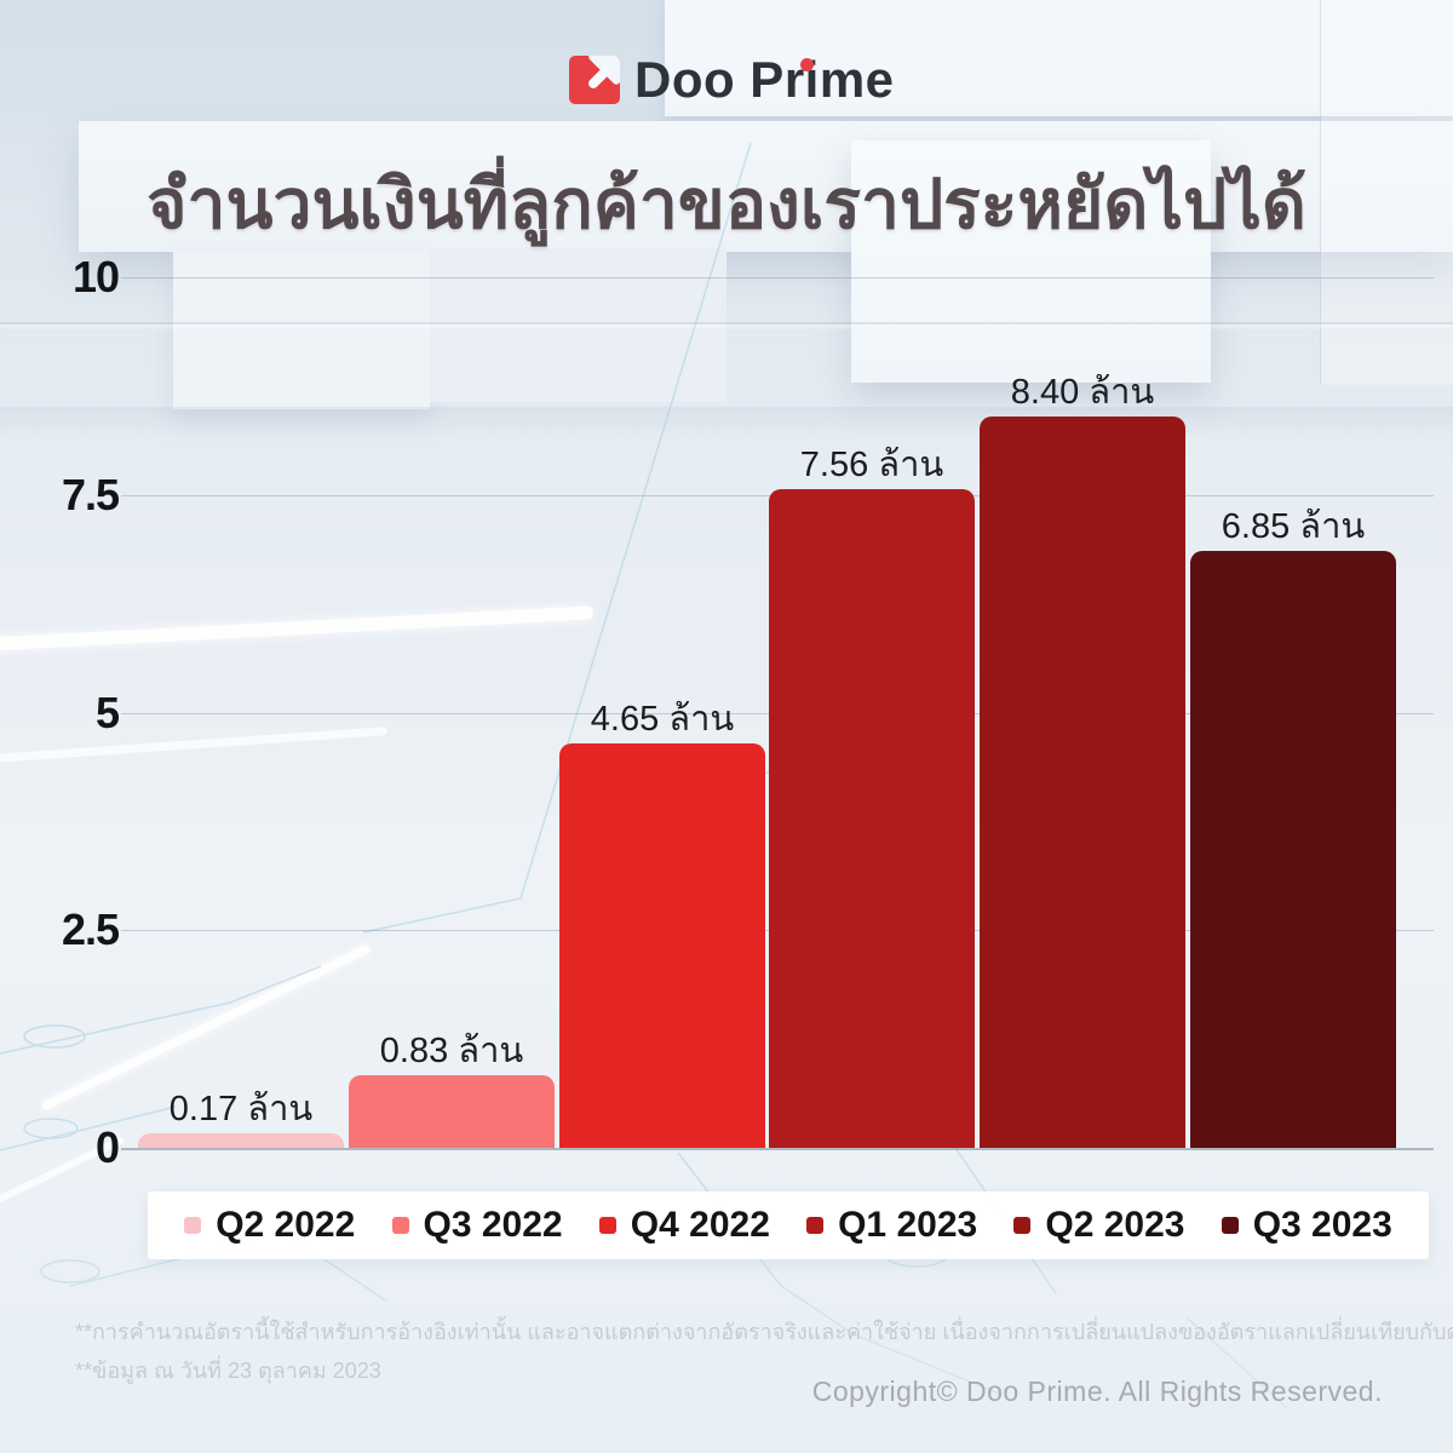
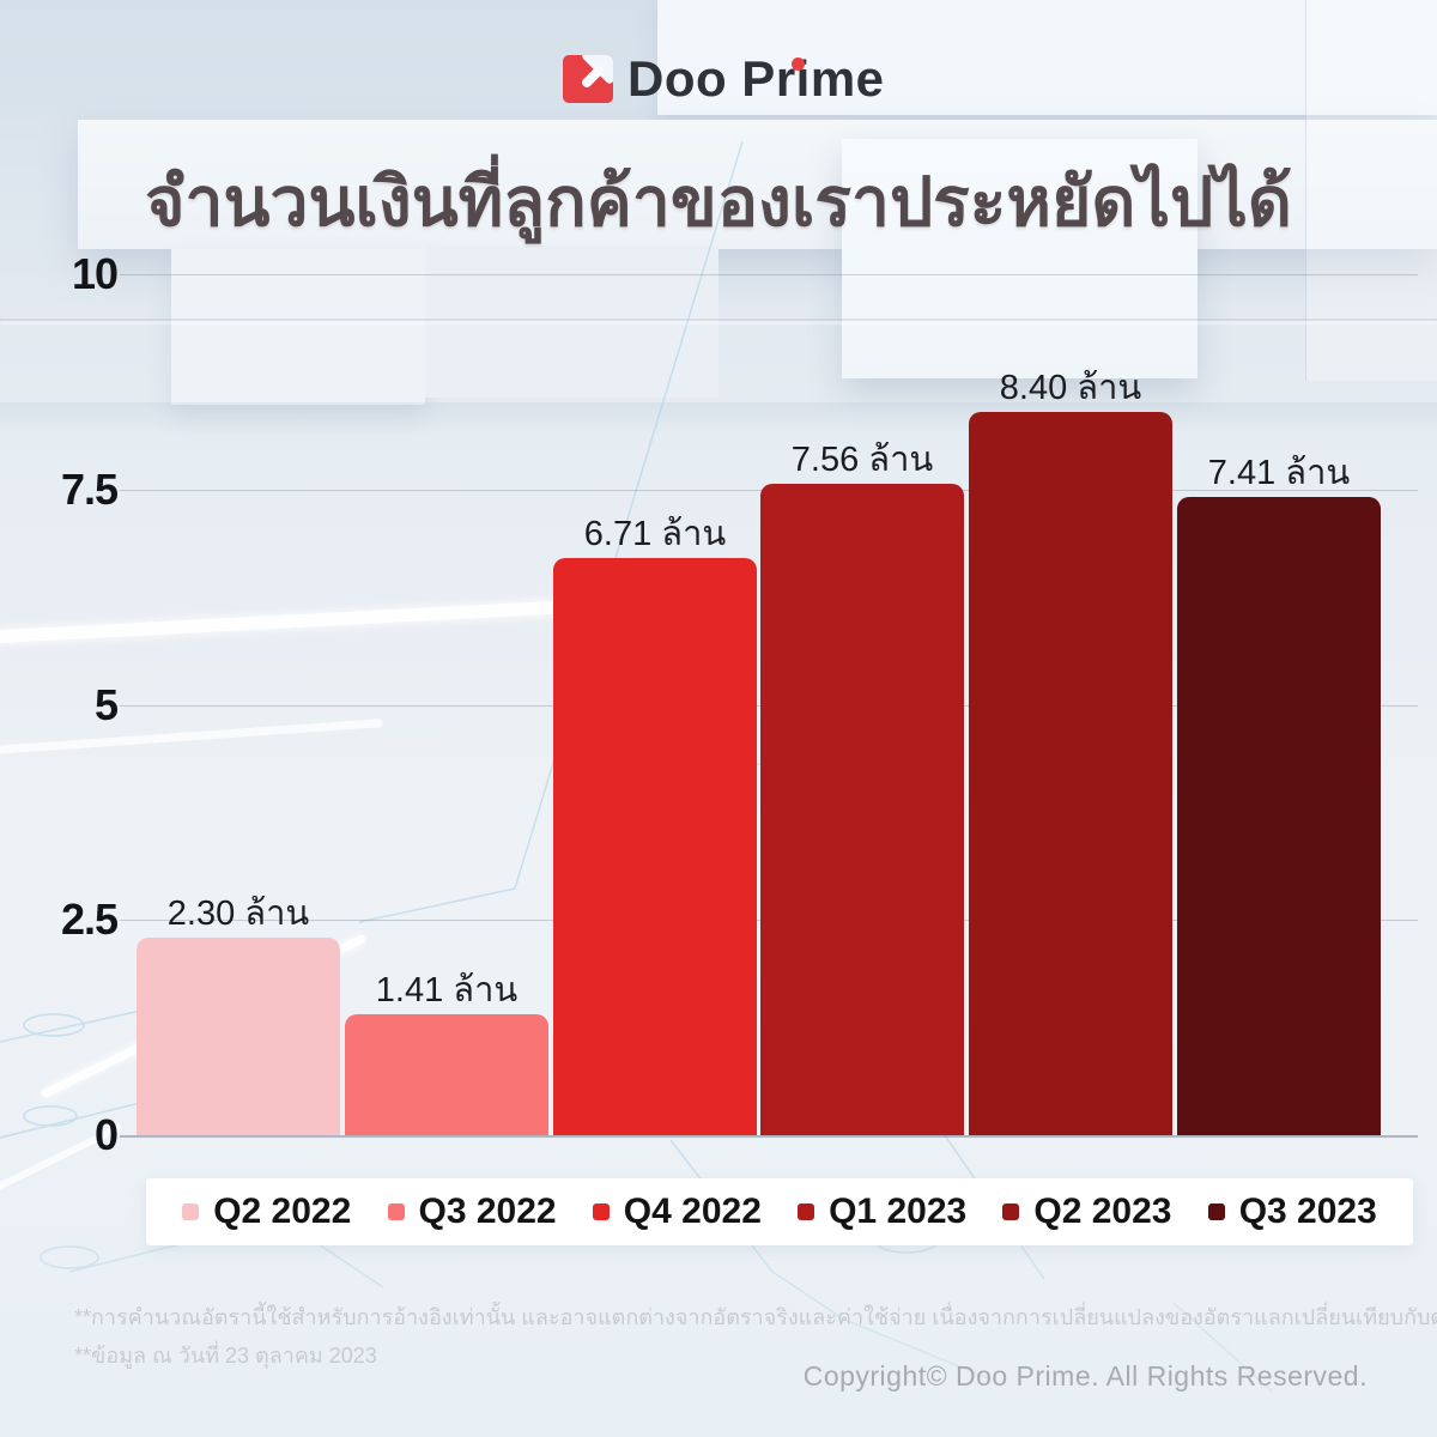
Q2 2022: 0.17 -> 2.30
Q3 2022: 0.83 -> 1.41
Q4 2022: 4.65 -> 6.71
Q3 2023: 6.85 -> 7.41
